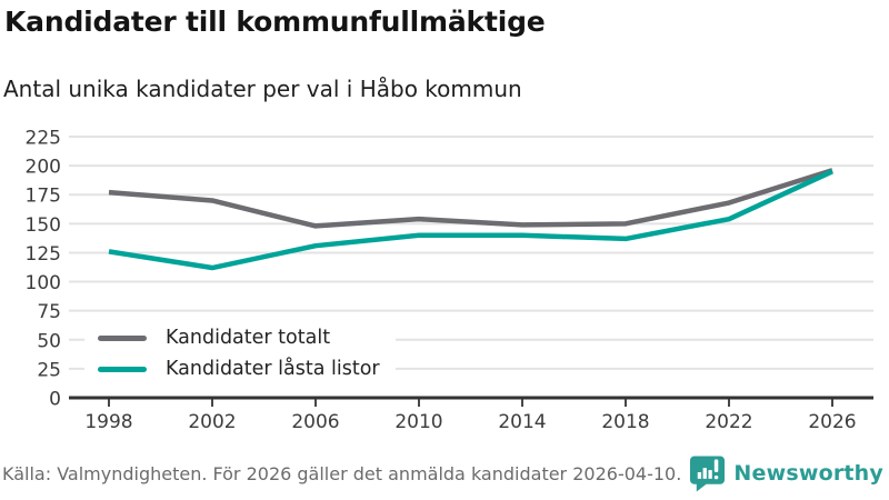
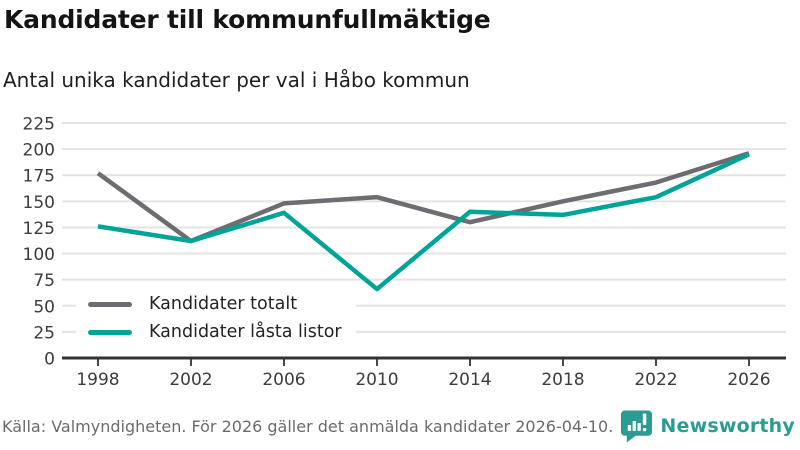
Kandidater totalt/2002: 170 -> 112
Kandidater låsta listor/2006: 131 -> 139
Kandidater låsta listor/2010: 140 -> 66
Kandidater totalt/2014: 149 -> 130
